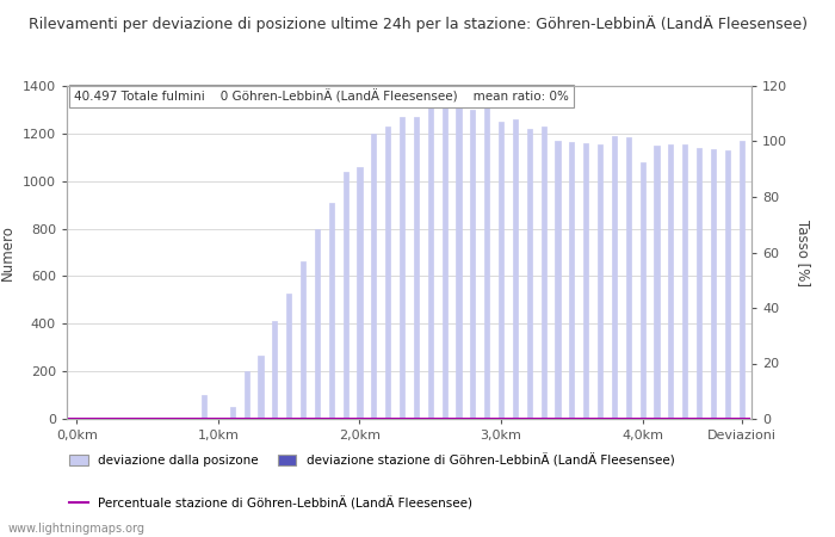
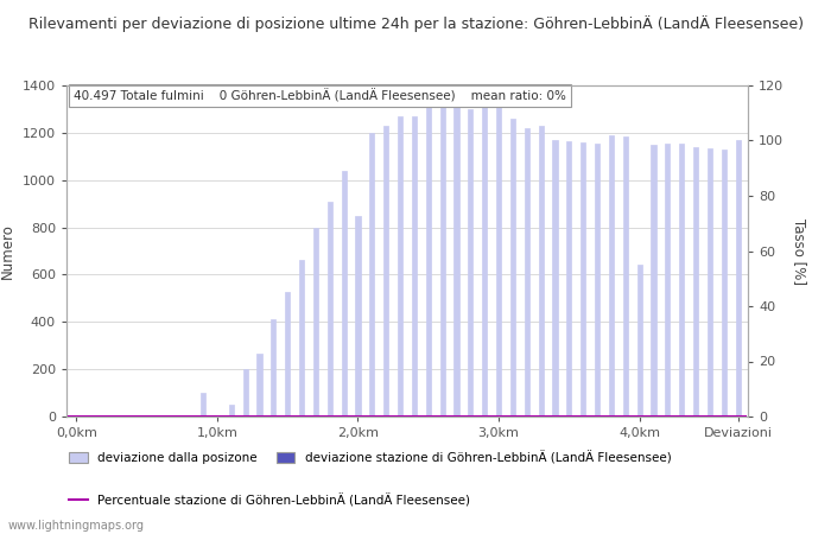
deviazione dalla posizone/2,0km: 1060 -> 850
deviazione dalla posizone/3,0km: 1250 -> 1320
deviazione dalla posizone/4,0km: 1080 -> 640
